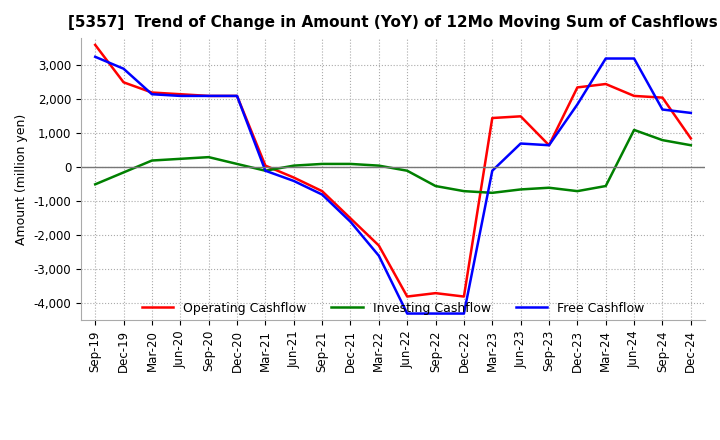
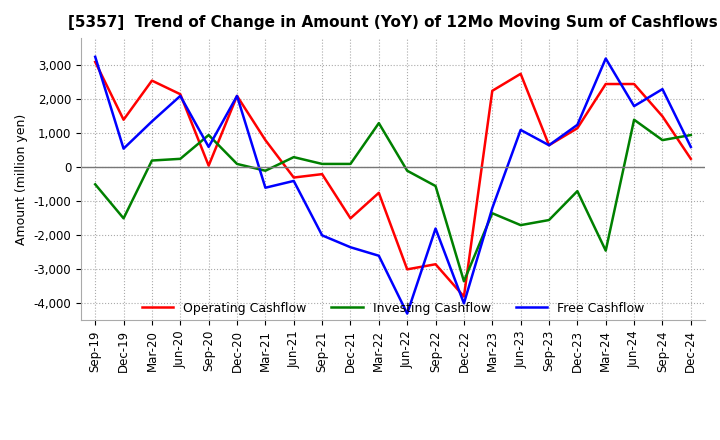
Operating Cashflow/Sep-19: 3,600 -> 3,100
Operating Cashflow/Dec-19: 2,500 -> 1,400
Investing Cashflow/Dec-19: -150 -> -1,500
Free Cashflow/Dec-19: 2,900 -> 550
Operating Cashflow/Mar-20: 2,200 -> 2,550
Free Cashflow/Mar-20: 2,150 -> 1,350
Operating Cashflow/Sep-20: 2,100 -> 50
Investing Cashflow/Sep-20: 300 -> 950
Free Cashflow/Sep-20: 2,100 -> 600
Operating Cashflow/Mar-21: 50 -> 800
Free Cashflow/Mar-21: -100 -> -600
Investing Cashflow/Jun-21: 50 -> 300
Operating Cashflow/Sep-21: -700 -> -200
Free Cashflow/Sep-21: -800 -> -2,000
Free Cashflow/Dec-21: -1,600 -> -2,350
Operating Cashflow/Mar-22: -2,300 -> -750
Investing Cashflow/Mar-22: 50 -> 1,300
Operating Cashflow/Jun-22: -3,800 -> -3,000
Operating Cashflow/Sep-22: -3,700 -> -2,850
Free Cashflow/Sep-22: -4,300 -> -1,800
Investing Cashflow/Dec-22: -700 -> -3,350
Free Cashflow/Dec-22: -4,300 -> -4,000
Operating Cashflow/Mar-23: 1,450 -> 2,250
Investing Cashflow/Mar-23: -750 -> -1,350
Free Cashflow/Mar-23: -100 -> -1,200
Operating Cashflow/Jun-23: 1,500 -> 2,750
Investing Cashflow/Jun-23: -650 -> -1,700
Free Cashflow/Jun-23: 700 -> 1,100
Investing Cashflow/Sep-23: -600 -> -1,550
Operating Cashflow/Dec-23: 2,350 -> 1,150
Free Cashflow/Dec-23: 1,850 -> 1,250
Investing Cashflow/Mar-24: -550 -> -2,450
Operating Cashflow/Jun-24: 2,100 -> 2,450
Investing Cashflow/Jun-24: 1,100 -> 1,400
Free Cashflow/Jun-24: 3,200 -> 1,800
Operating Cashflow/Sep-24: 2,050 -> 1,500
Free Cashflow/Sep-24: 1,700 -> 2,300
Operating Cashflow/Dec-24: 850 -> 250
Investing Cashflow/Dec-24: 650 -> 950
Free Cashflow/Dec-24: 1,600 -> 600
